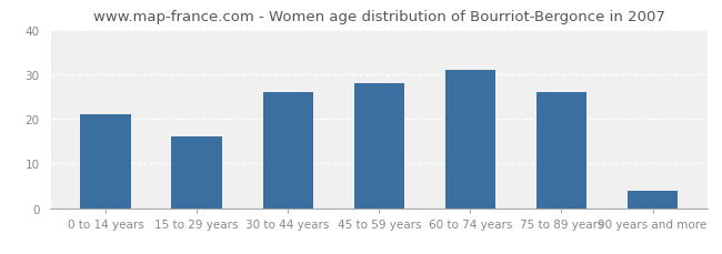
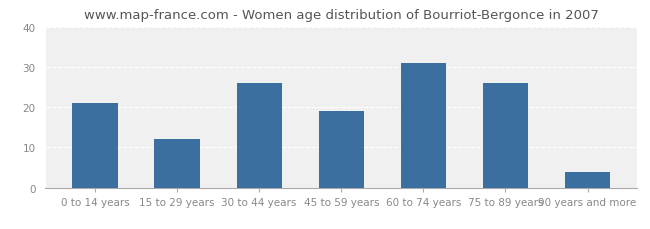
15 to 29 years: 16 -> 12
45 to 59 years: 28 -> 19
